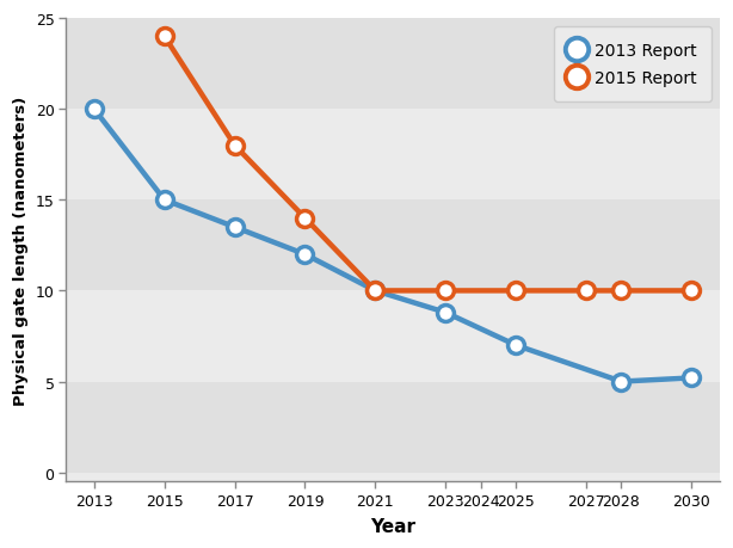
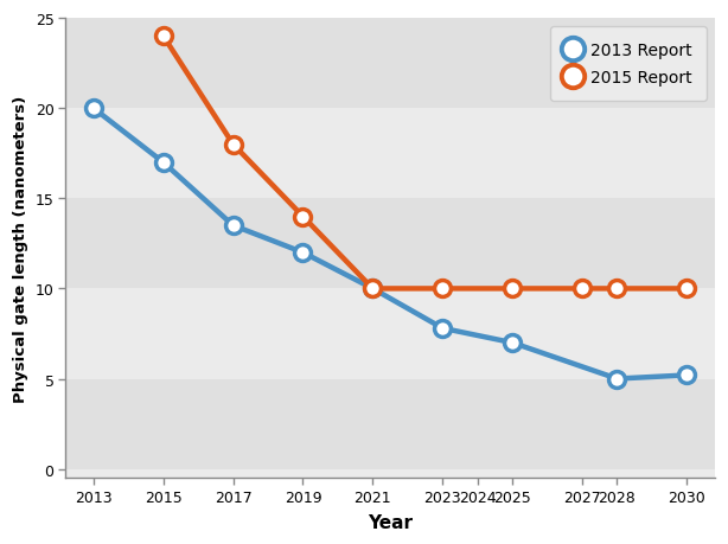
2013 Report/2015: 15.0 -> 17.0
2013 Report/2023: 8.8 -> 7.8
